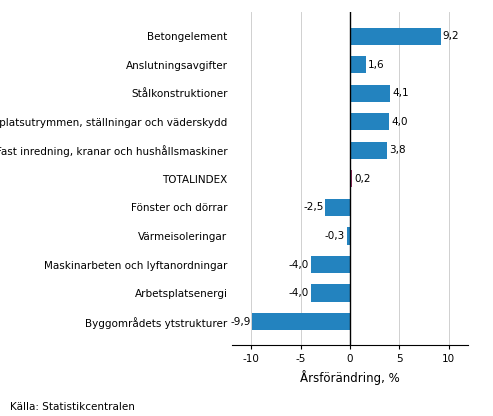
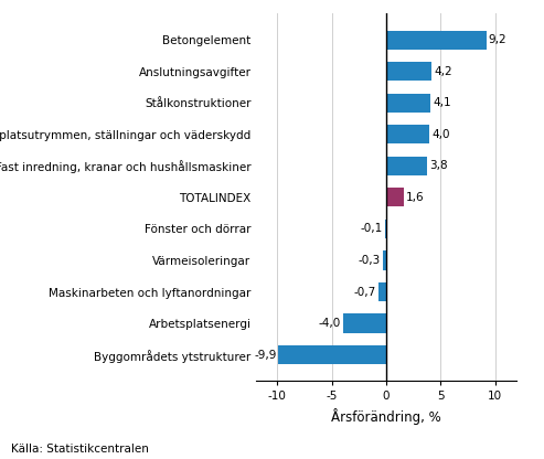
Anslutningsavgifter: 1,6 -> 4,2
TOTALINDEX: 0,2 -> 1,6
Fönster och dörrar: -2,5 -> -0,1
Maskinarbeten och lyftanordningar: -4,0 -> -0,7
